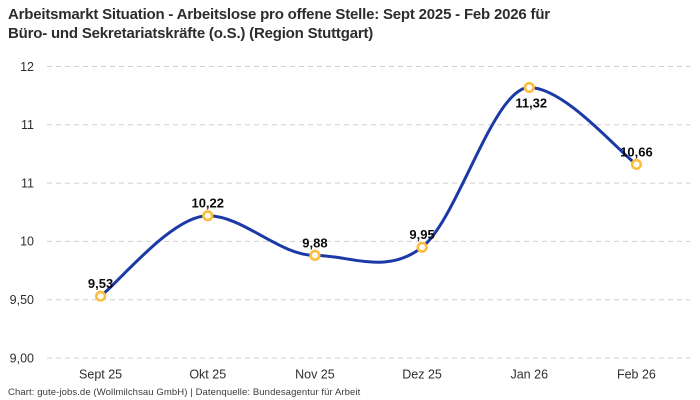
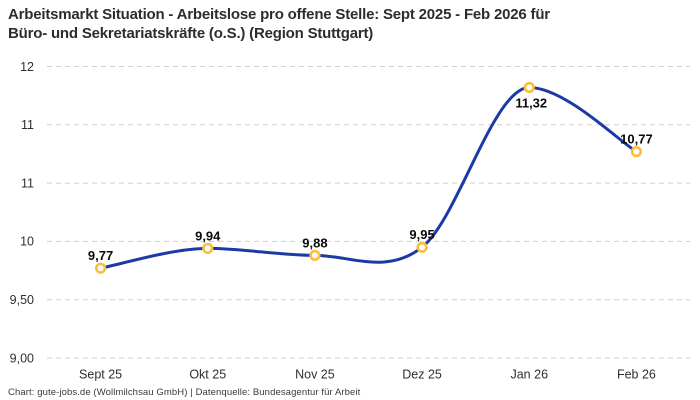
Sept 25: 9,53 -> 9,77
Okt 25: 10,22 -> 9,94
Feb 26: 10,66 -> 10,77
